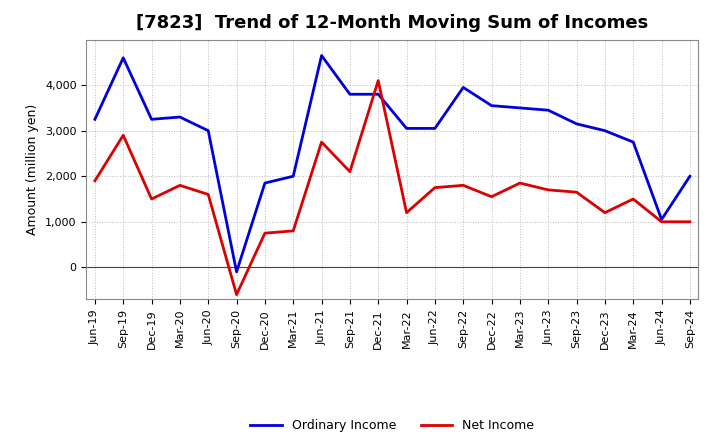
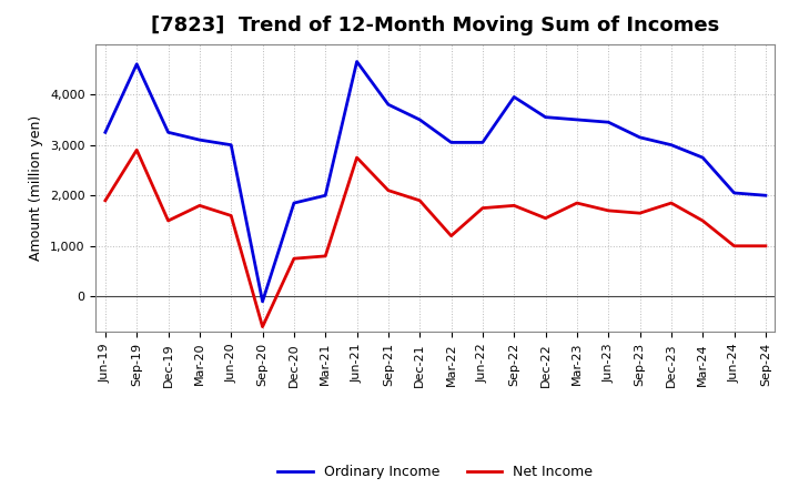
Ordinary Income/Mar-20: 3,300 -> 3,100
Ordinary Income/Dec-21: 3,800 -> 3,500
Net Income/Dec-21: 4,100 -> 1,900
Net Income/Dec-23: 1,200 -> 1,850
Ordinary Income/Jun-24: 1,050 -> 2,050
